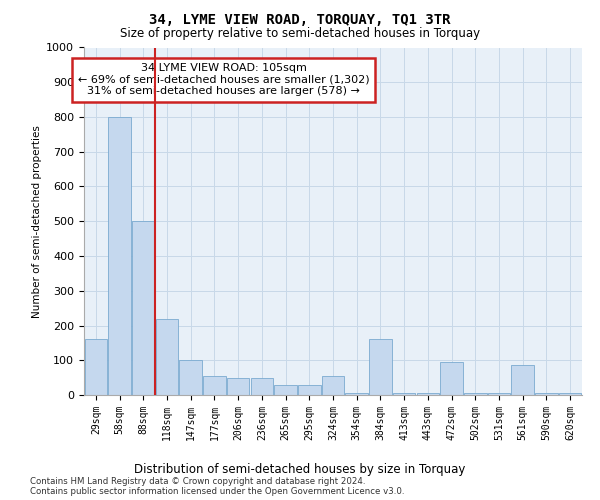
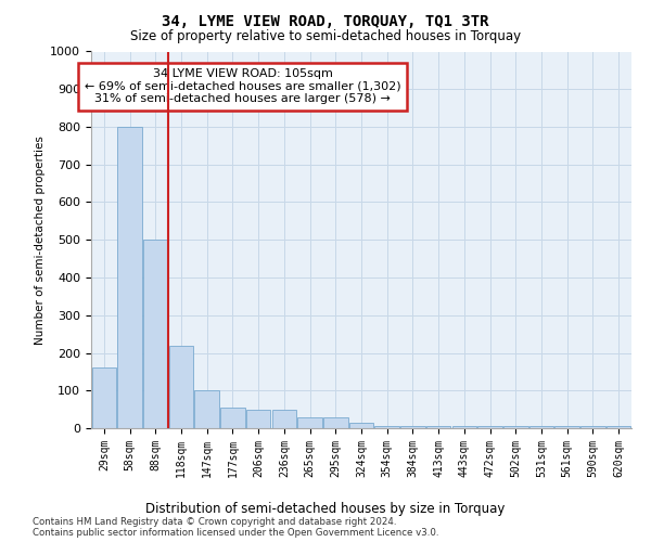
324sqm: 55 -> 15
384sqm: 160 -> 5
472sqm: 95 -> 5
561sqm: 85 -> 5
